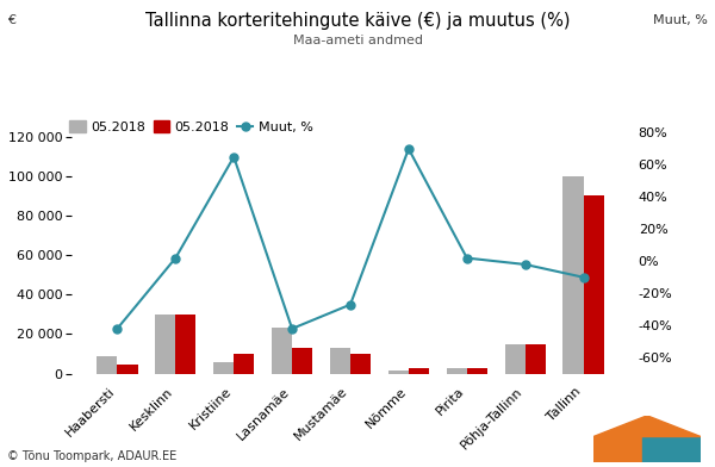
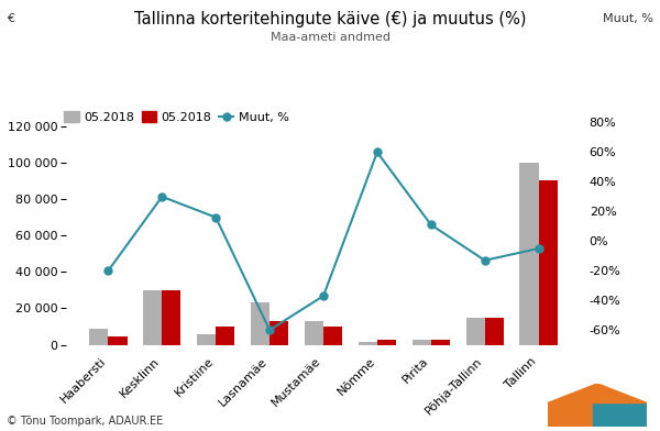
Muut, %/Haabersti: -42% -> -20%
Muut, %/Kesklinn: 2% -> 30%
Muut, %/Kristiine: 65% -> 16%
Muut, %/Lasnamäe: -42% -> -60%
Muut, %/Mustamäe: -27% -> -37%
Muut, %/Nõmme: 70% -> 60%
Muut, %/Pirita: 2% -> 11%
Muut, %/Põhja-Tallinn: -2% -> -13%
Muut, %/Tallinn: -10% -> -5%
